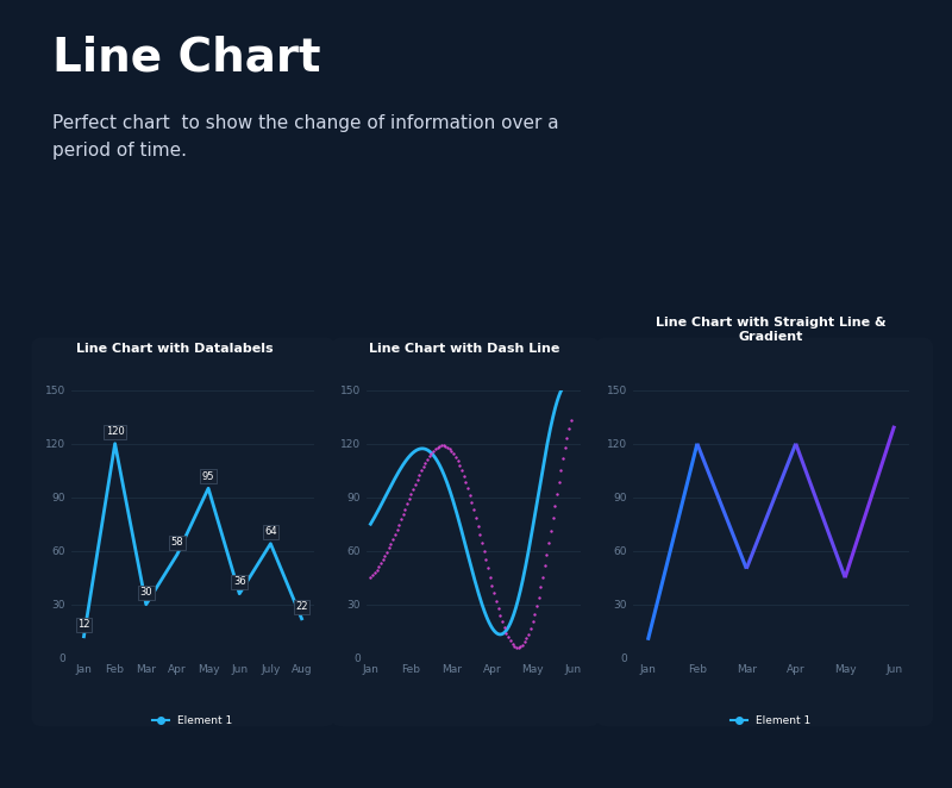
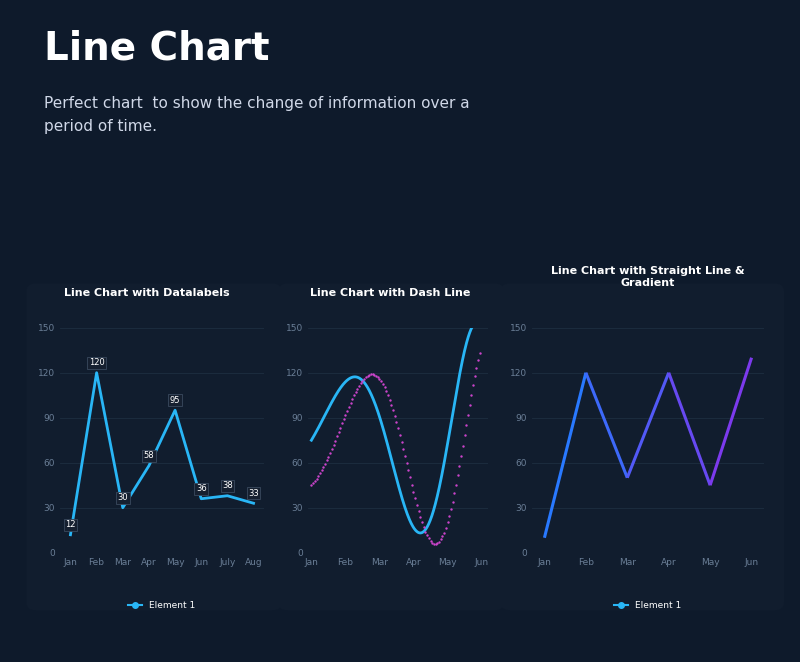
July: 64 -> 38
Aug: 22 -> 33
